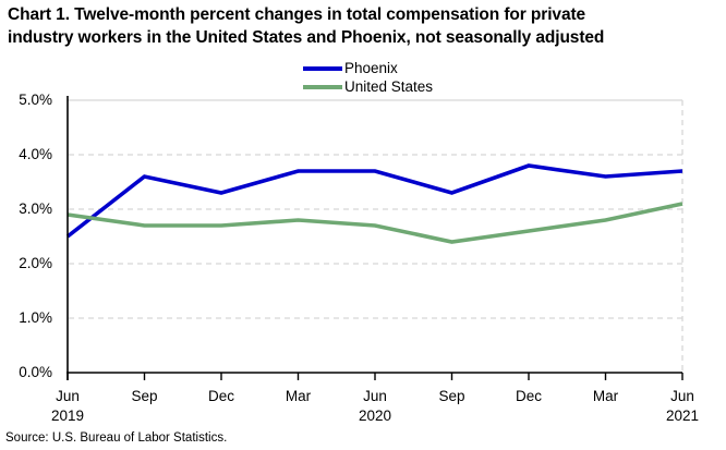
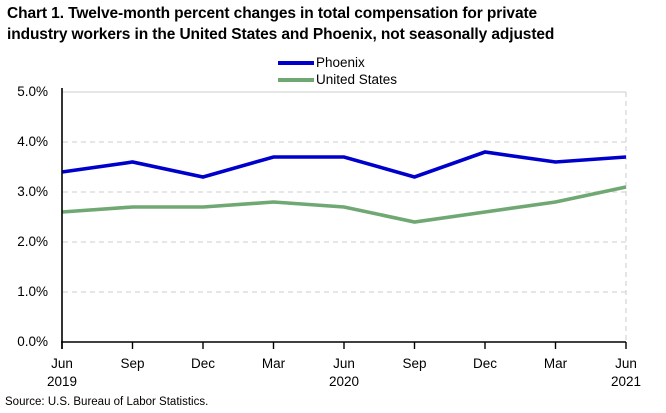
Phoenix/Jun 2019: 2.5% -> 3.4%
United States/Jun 2019: 2.9% -> 2.6%
